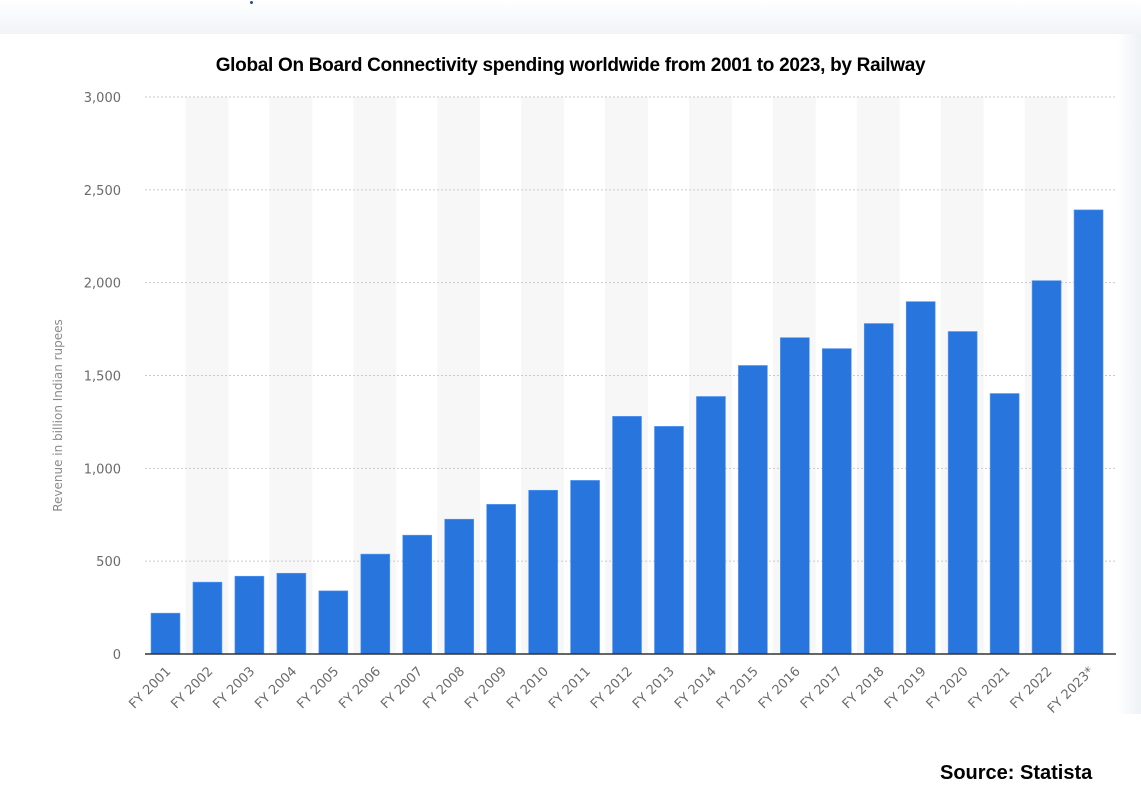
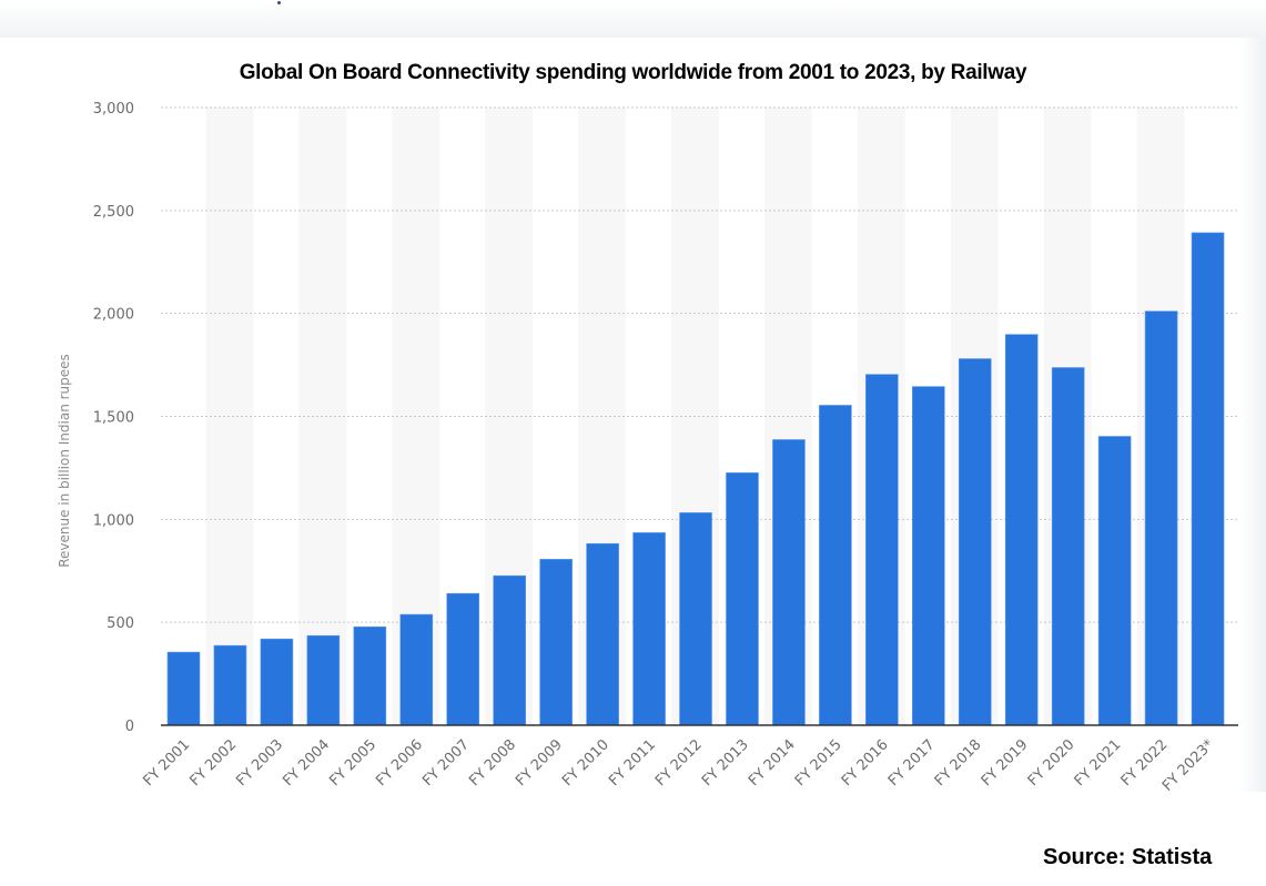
FY 2001: 220 -> 360
FY 2005: 340 -> 480
FY 2012: 1280 -> 1030
